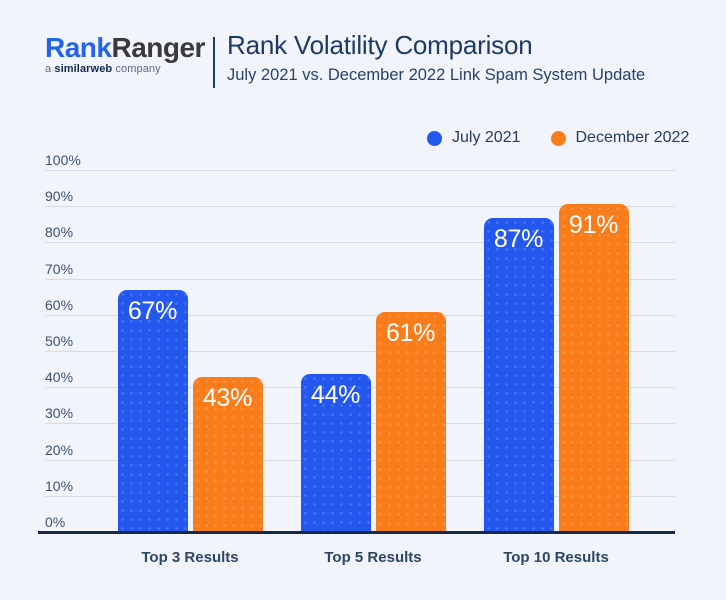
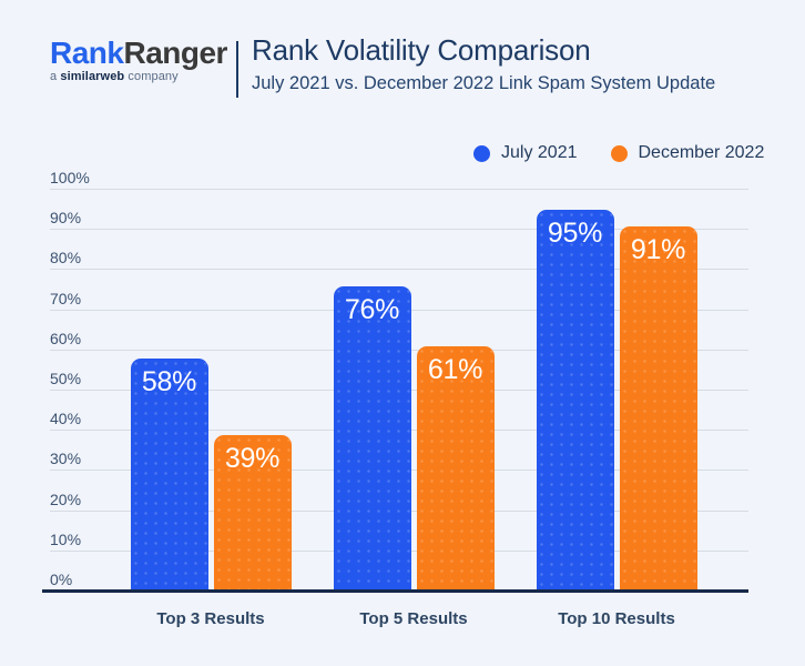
July 2021/Top 3 Results: 67% -> 58%
December 2022/Top 3 Results: 43% -> 39%
July 2021/Top 5 Results: 44% -> 76%
July 2021/Top 10 Results: 87% -> 95%
